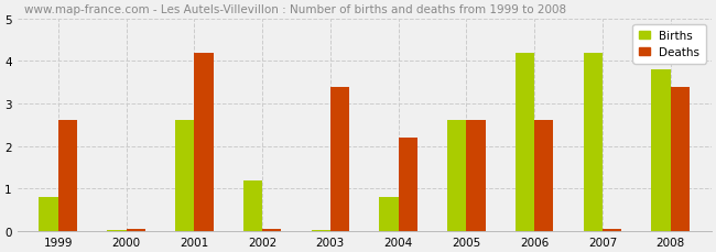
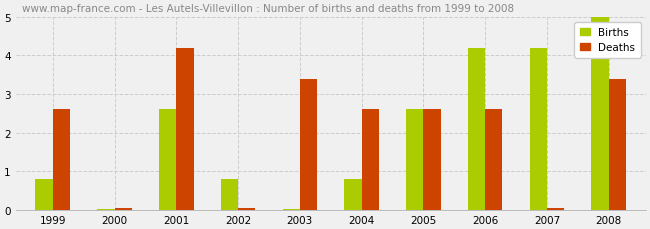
Births/2002: 1.20 -> 0.80
Deaths/2004: 2.20 -> 2.60
Births/2008: 3.80 -> 5.00
